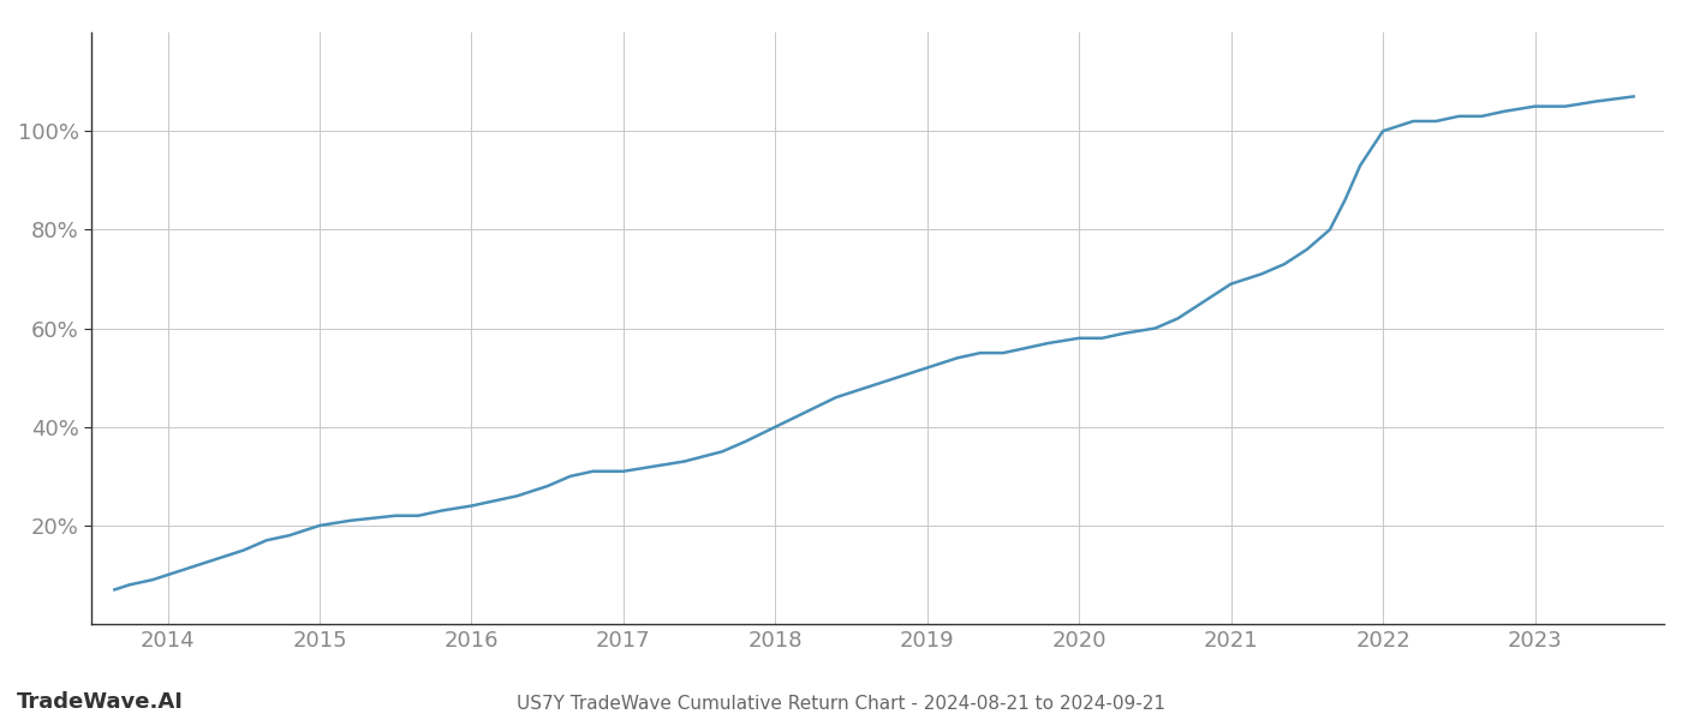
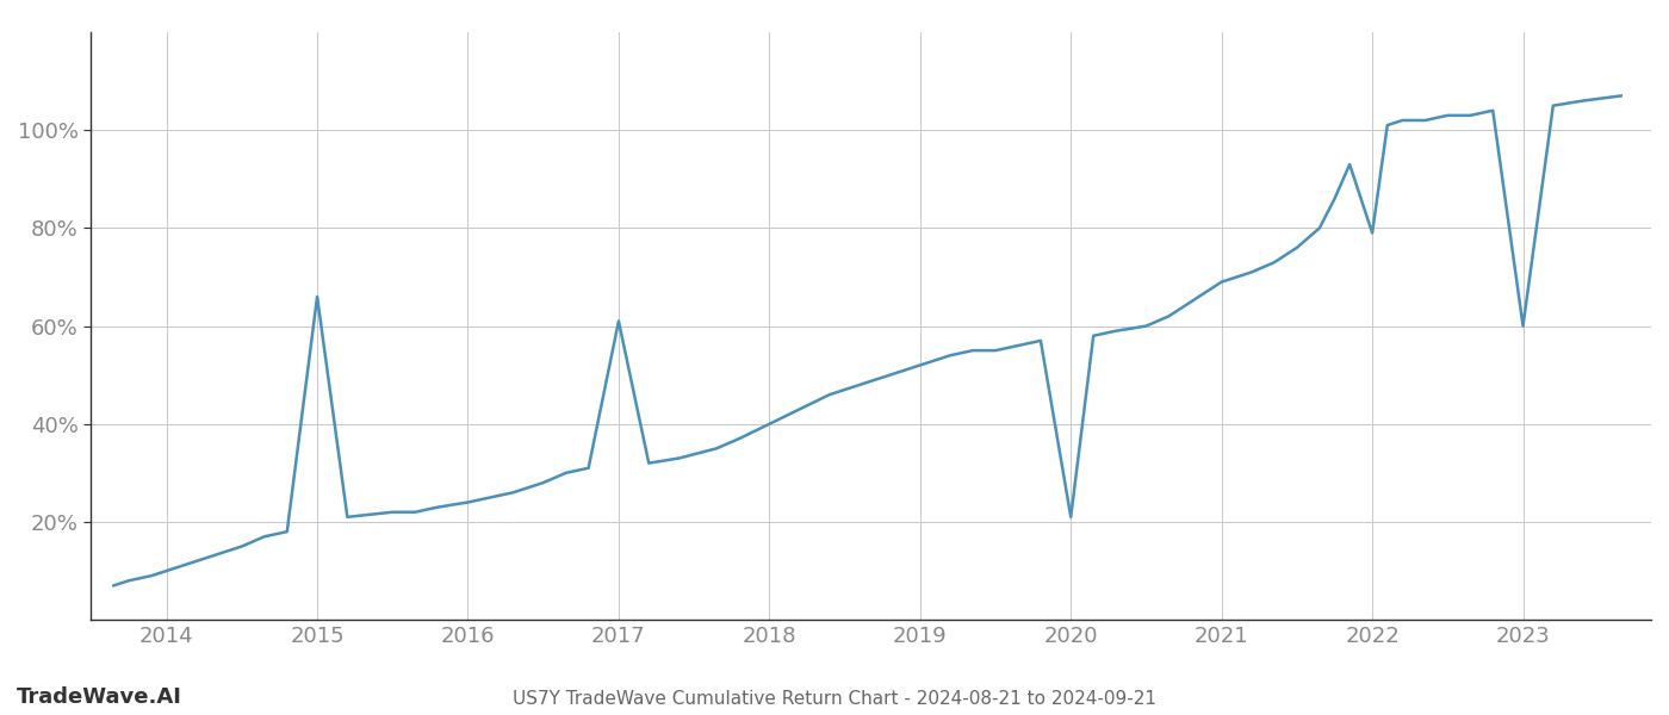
2015: 20% -> 66%
2017: 31% -> 61%
2020: 58% -> 21%
2022: 100% -> 79%
2023: 105% -> 60%
